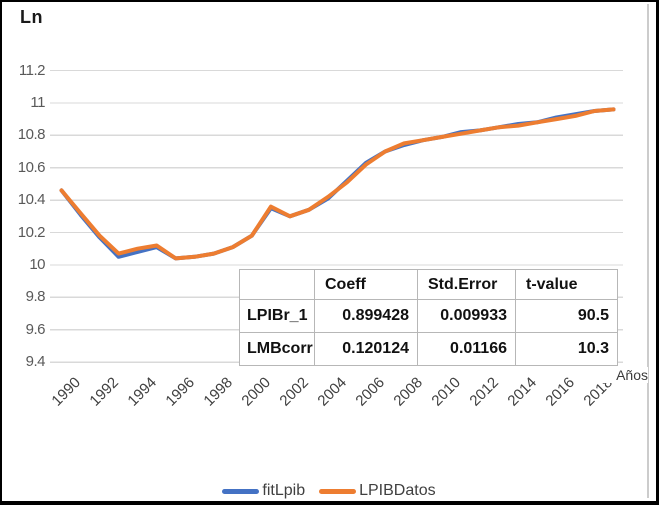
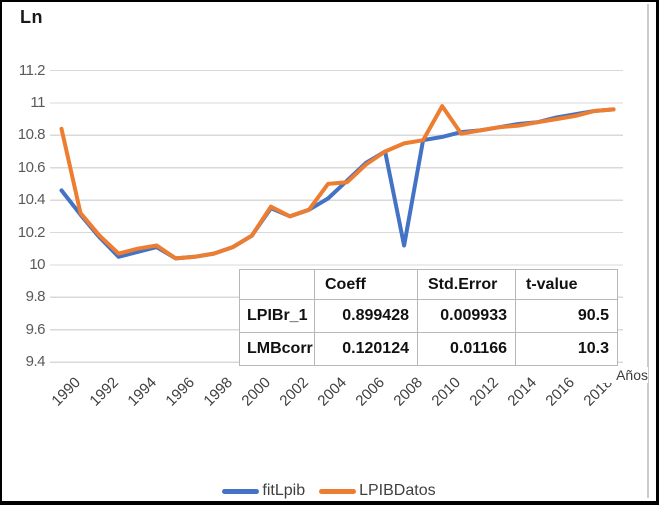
LPIBDatos/1990: 10.46 -> 10.84
LPIBDatos/2004: 10.42 -> 10.50
fitLpib/2008: 10.74 -> 10.12
LPIBDatos/2010: 10.79 -> 10.98
